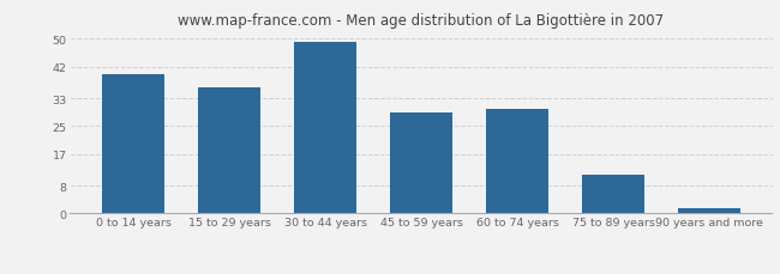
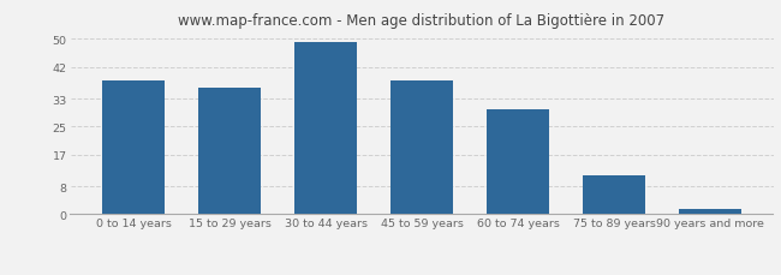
0 to 14 years: 40.0 -> 38.0
45 to 59 years: 29.0 -> 38.0
